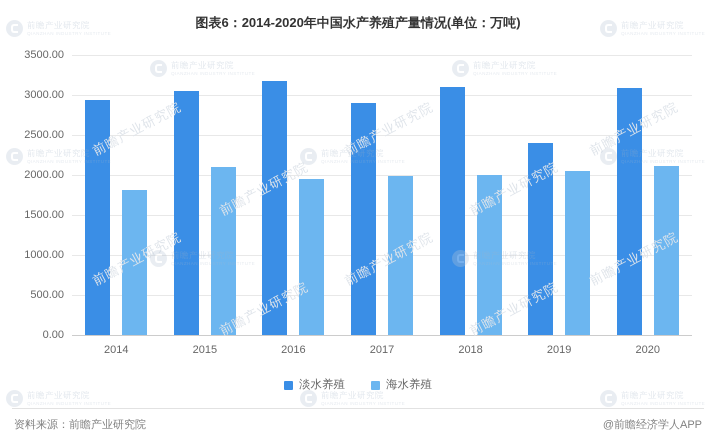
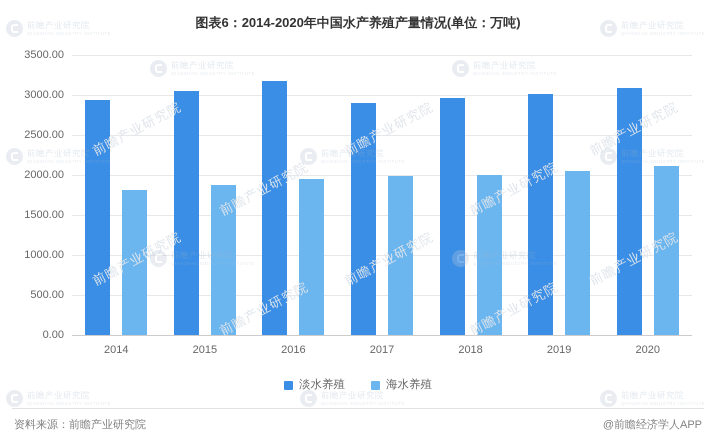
海水养殖/2015: 2100 -> 1900
淡水养殖/2018: 3100 -> 3000
淡水养殖/2019: 2400 -> 3000
